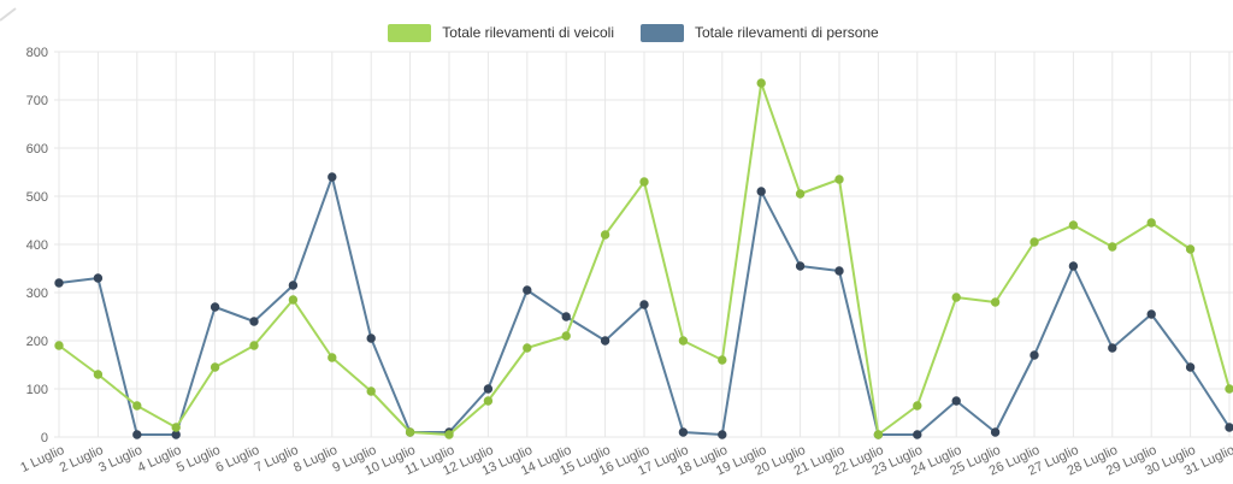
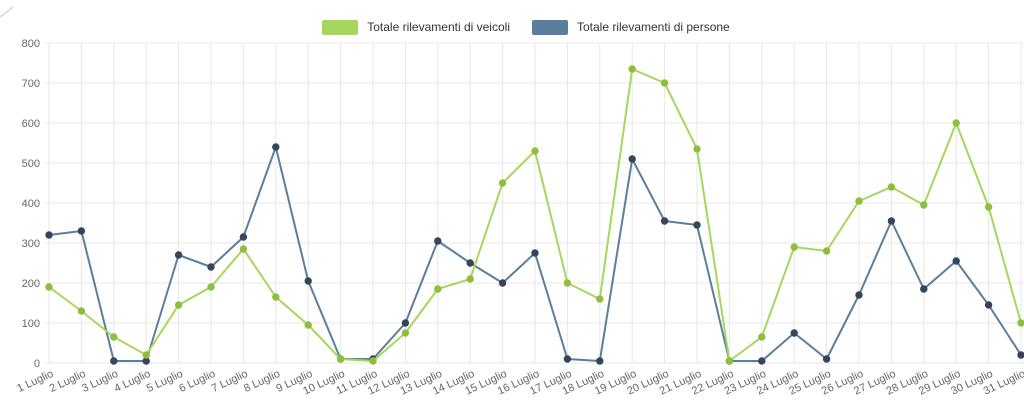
Totale rilevamenti di veicoli/15 Luglio: 420 -> 450
Totale rilevamenti di veicoli/20 Luglio: 500 -> 700
Totale rilevamenti di veicoli/29 Luglio: 440 -> 600
